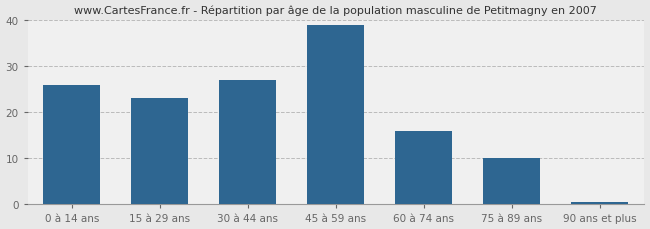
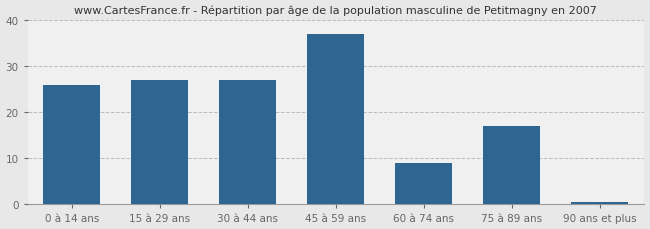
15 à 29 ans: 23.0 -> 27.0
45 à 59 ans: 39.0 -> 37.0
60 à 74 ans: 16.0 -> 9.0
75 à 89 ans: 10.0 -> 17.0
